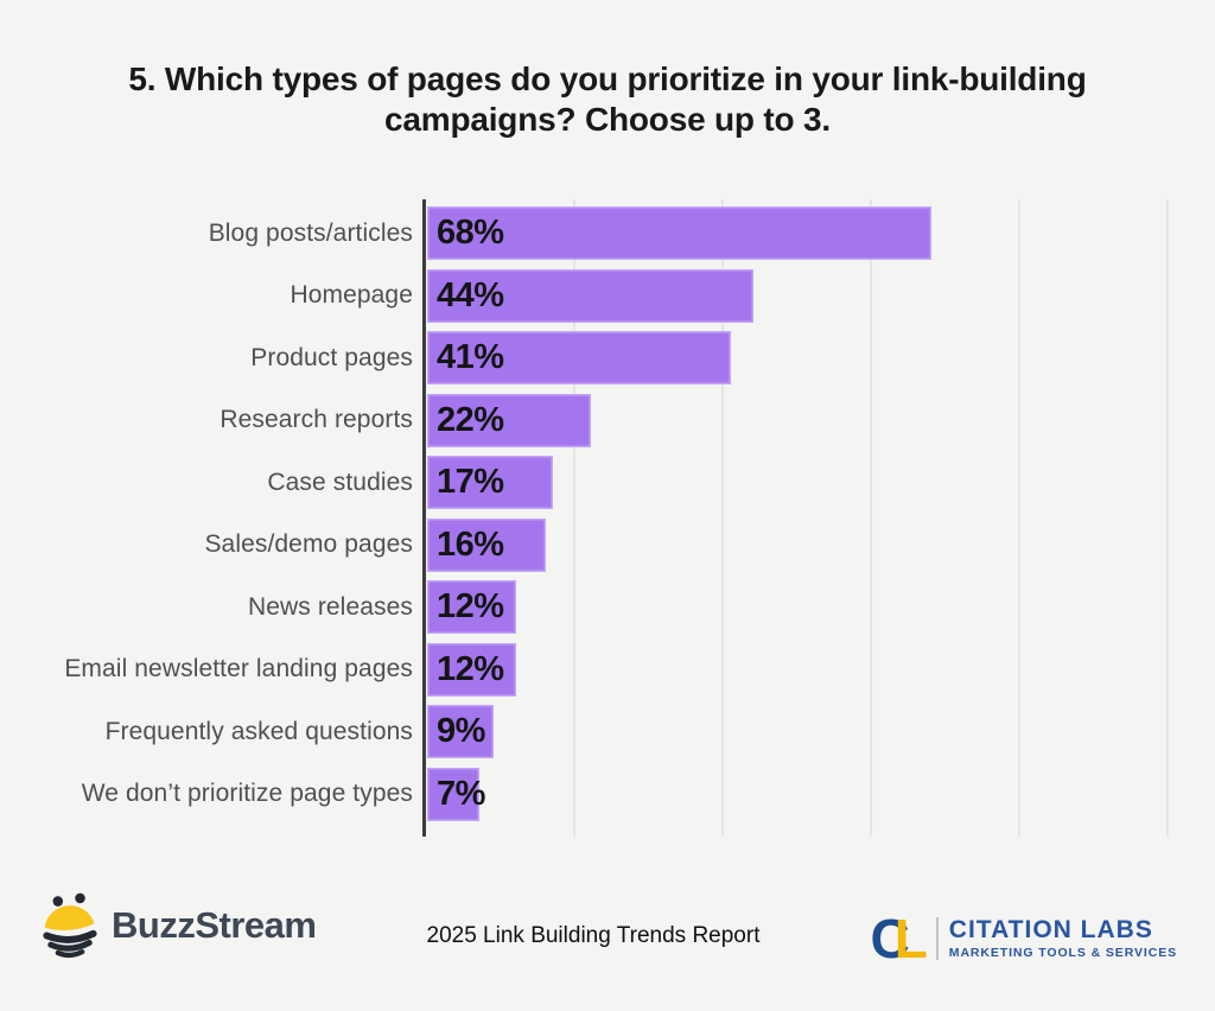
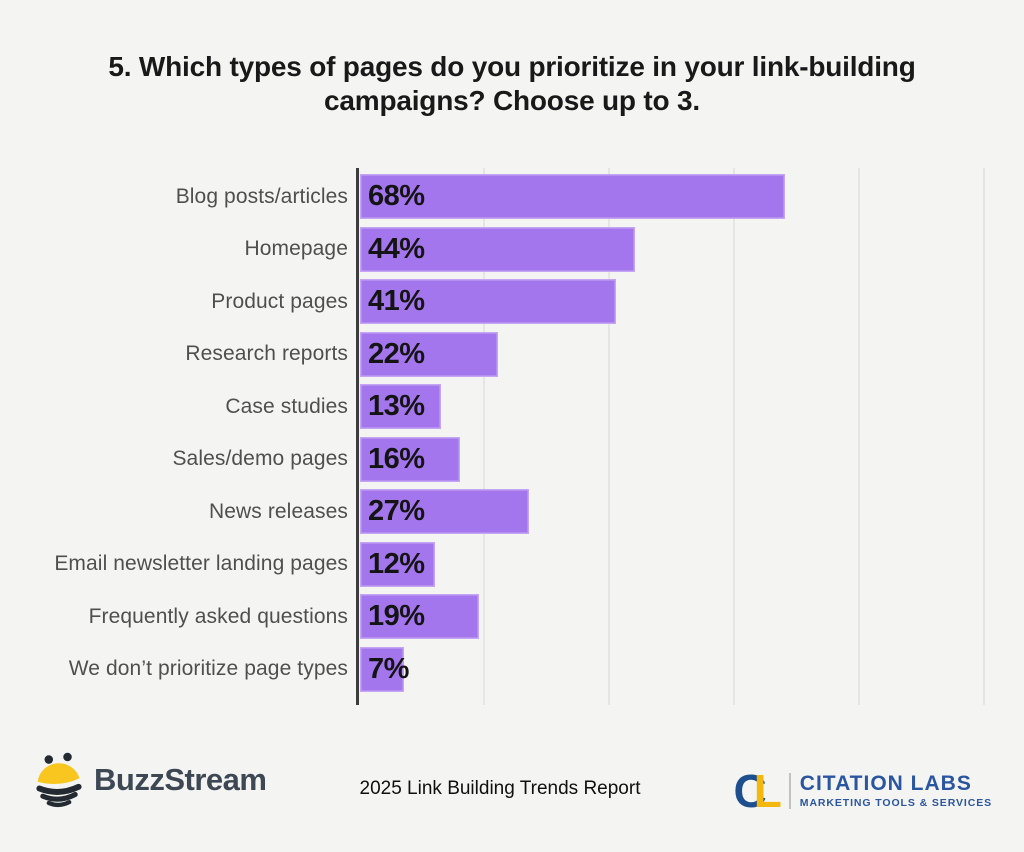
Case studies: 17% -> 13%
News releases: 12% -> 27%
Frequently asked questions: 9% -> 19%
